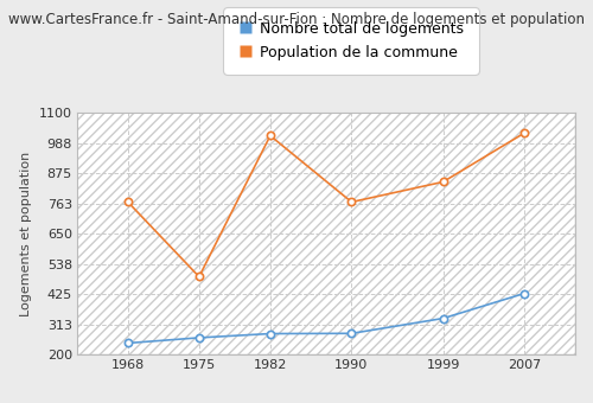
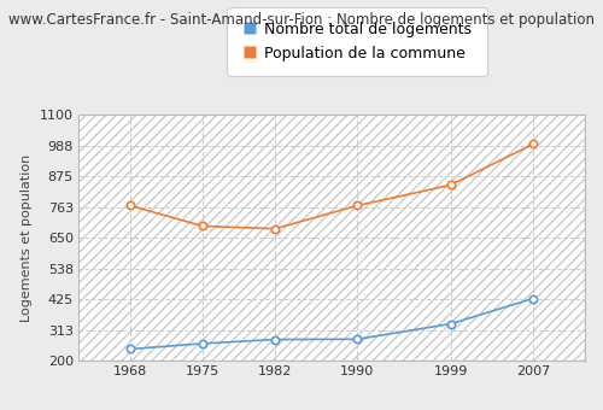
Population de la commune/1975: 490 -> 693
Population de la commune/1982: 1015 -> 683
Population de la commune/2007: 1025 -> 993
